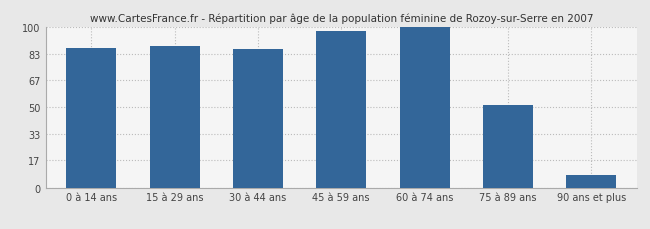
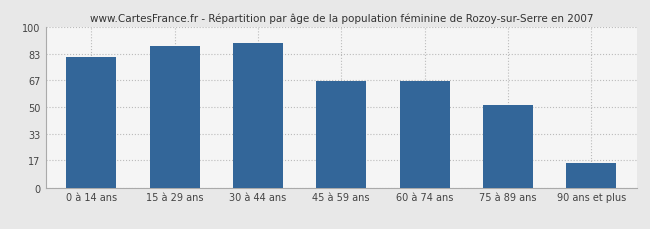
0 à 14 ans: 87 -> 81
30 à 44 ans: 86 -> 90
45 à 59 ans: 97 -> 66
60 à 74 ans: 100 -> 66
90 ans et plus: 8 -> 15
